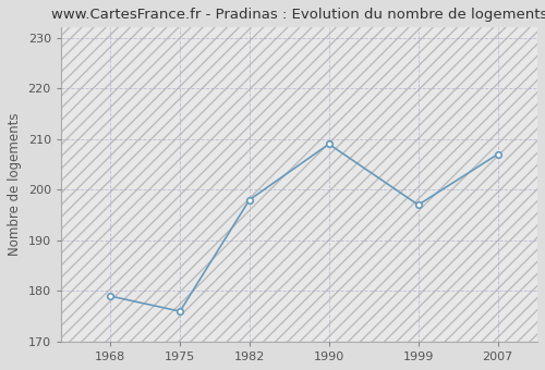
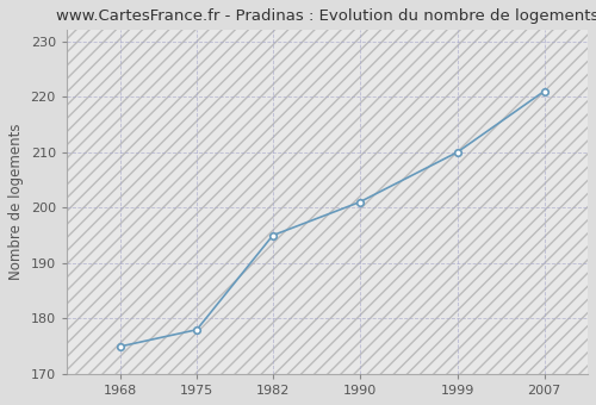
1968: 179 -> 175
1975: 176 -> 178
1982: 198 -> 195
1990: 209 -> 201
1999: 197 -> 210
2007: 207 -> 221
